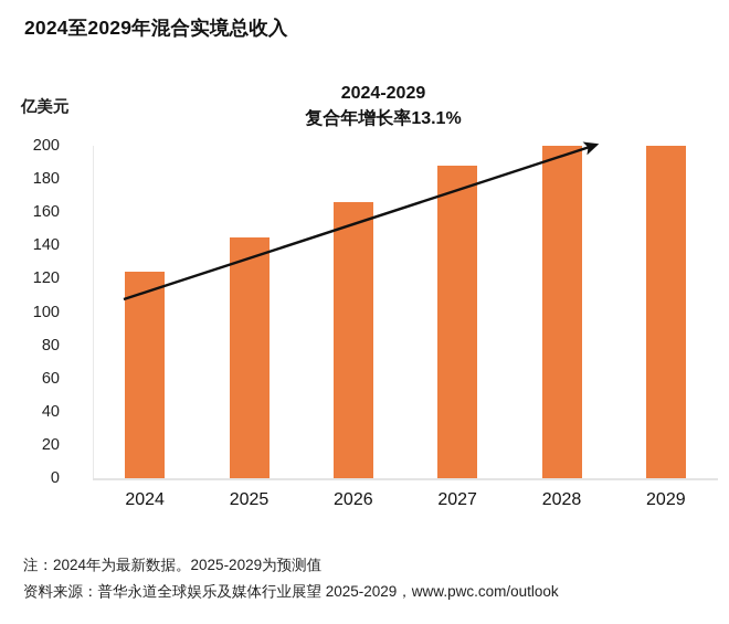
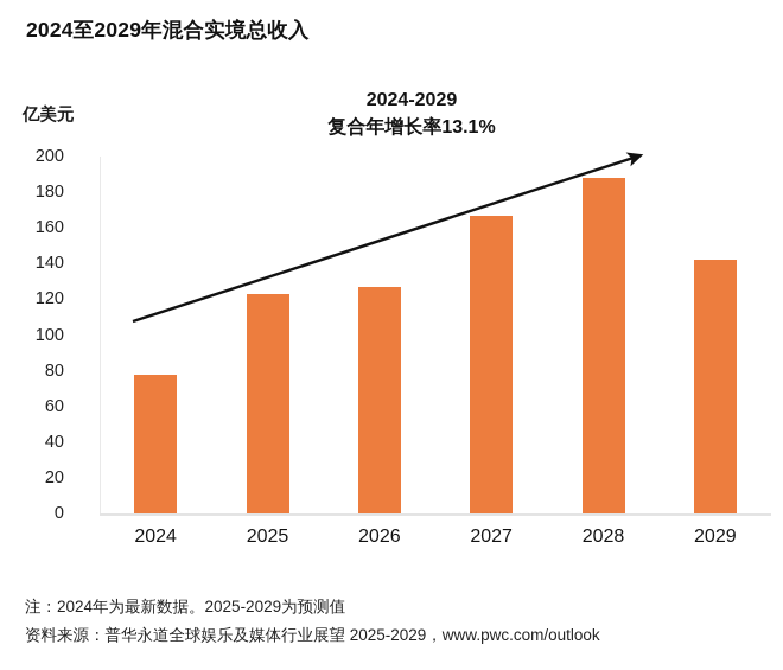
2024: 124 -> 78
2025: 145 -> 123
2026: 166 -> 127
2027: 188 -> 167
2028: 200 -> 188
2029: 200 -> 142
